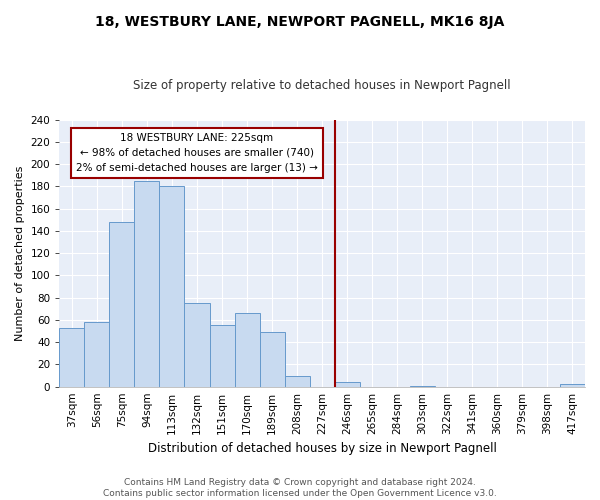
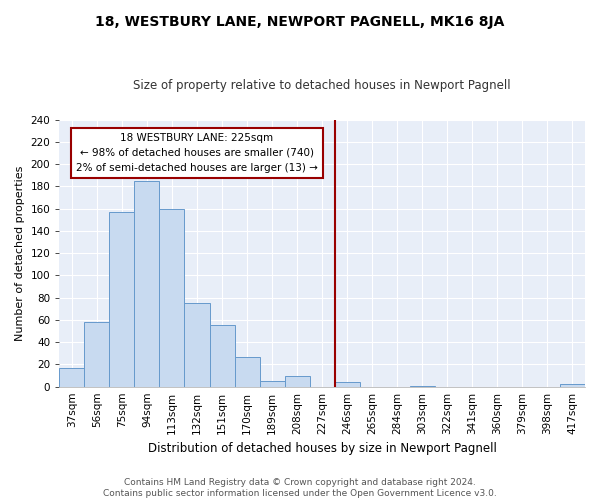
37sqm: 53 -> 17
75sqm: 148 -> 157
113sqm: 180 -> 160
170sqm: 66 -> 27
189sqm: 49 -> 5
